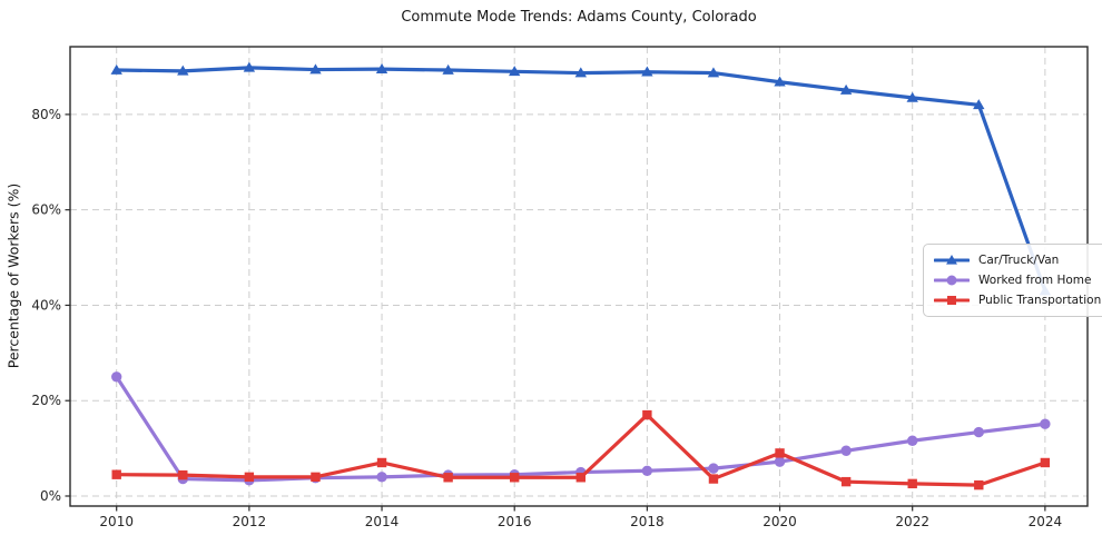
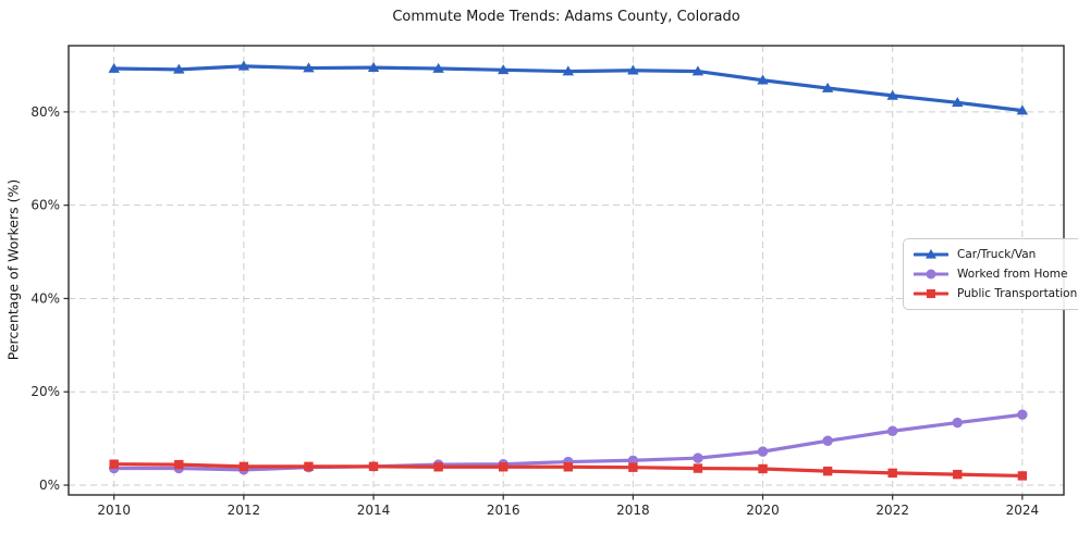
Worked from Home/2010: 25% -> 4%
Public Transportation/2014: 7% -> 4%
Public Transportation/2018: 17% -> 4%
Public Transportation/2020: 9% -> 4%
Car/Truck/Van/2024: 43% -> 80%
Public Transportation/2024: 7% -> 2%
